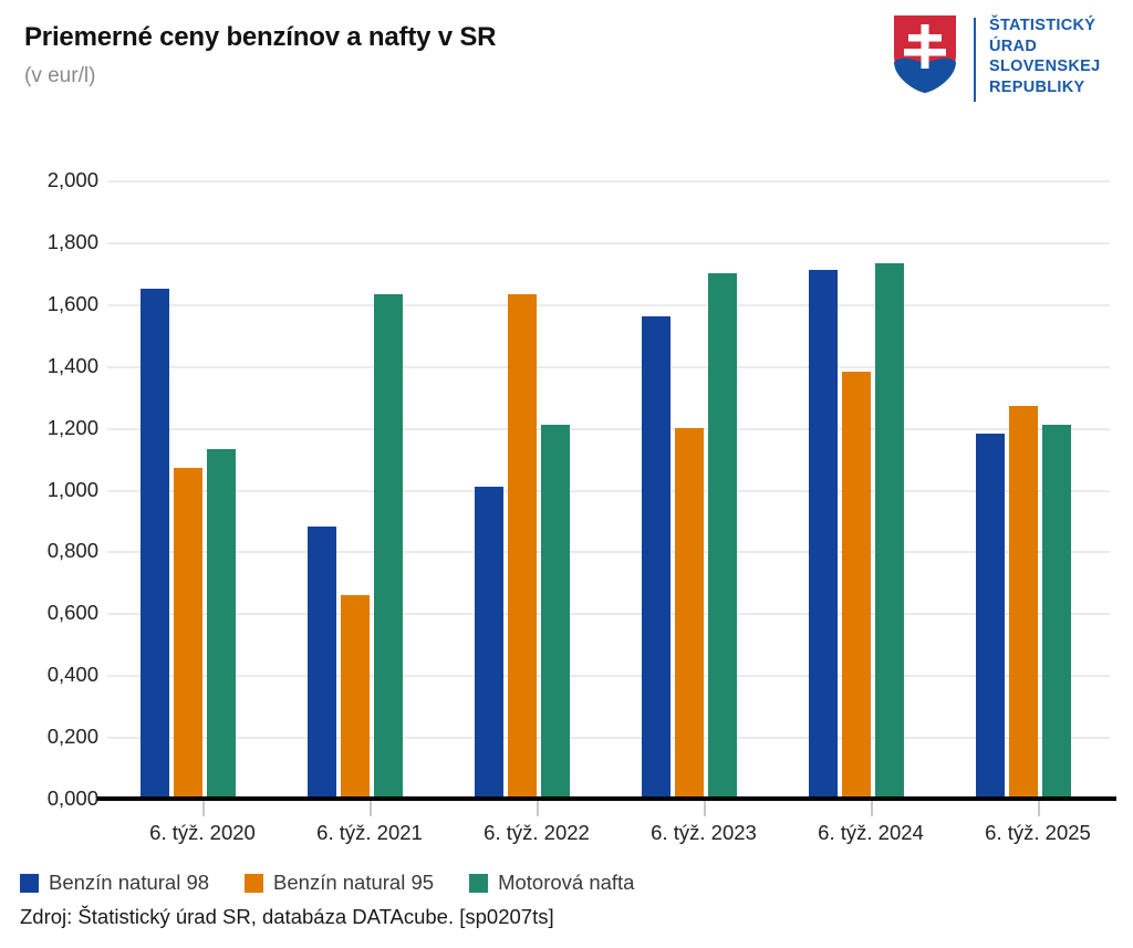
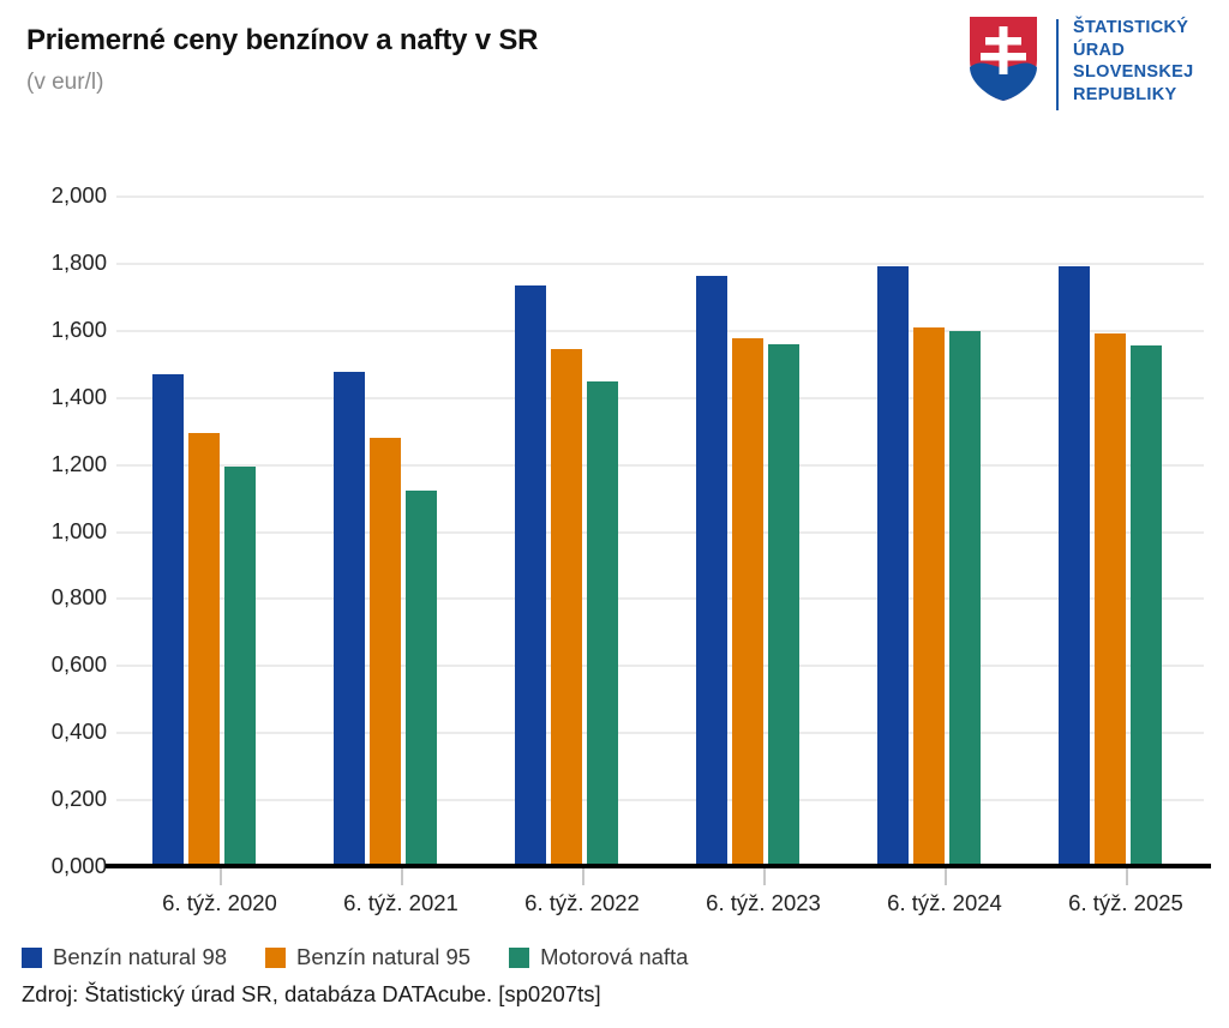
Benzín natural 98/6. týž. 2020: 1,65 -> 1,47
Benzín natural 95/6. týž. 2020: 1,07 -> 1,29
Motorová nafta/6. týž. 2020: 1,13 -> 1,19
Benzín natural 98/6. týž. 2021: 0,88 -> 1,47
Benzín natural 95/6. týž. 2021: 0,66 -> 1,28
Motorová nafta/6. týž. 2021: 1,63 -> 1,12
Benzín natural 98/6. týž. 2022: 1,01 -> 1,73
Benzín natural 95/6. týž. 2022: 1,63 -> 1,54
Motorová nafta/6. týž. 2022: 1,21 -> 1,45
Benzín natural 98/6. týž. 2023: 1,56 -> 1,76
Benzín natural 95/6. týž. 2023: 1,20 -> 1,57
Motorová nafta/6. týž. 2023: 1,70 -> 1,56
Benzín natural 98/6. týž. 2024: 1,71 -> 1,79
Benzín natural 95/6. týž. 2024: 1,38 -> 1,60
Motorová nafta/6. týž. 2024: 1,73 -> 1,59
Benzín natural 98/6. týž. 2025: 1,18 -> 1,79
Benzín natural 95/6. týž. 2025: 1,27 -> 1,59
Motorová nafta/6. týž. 2025: 1,21 -> 1,55
